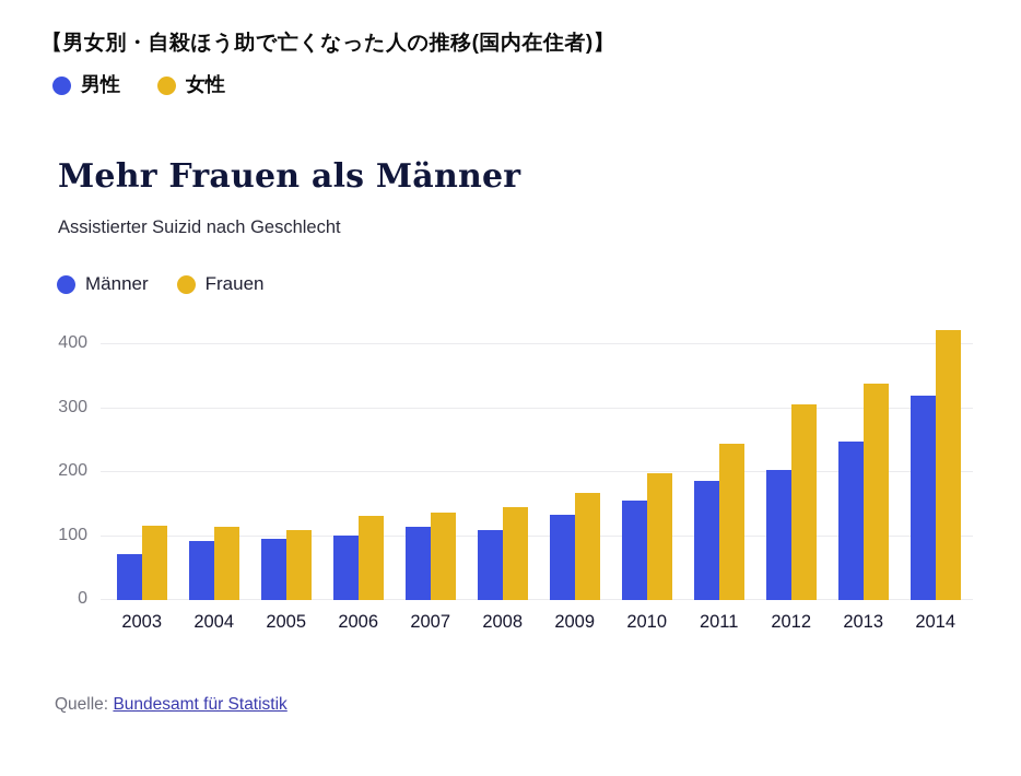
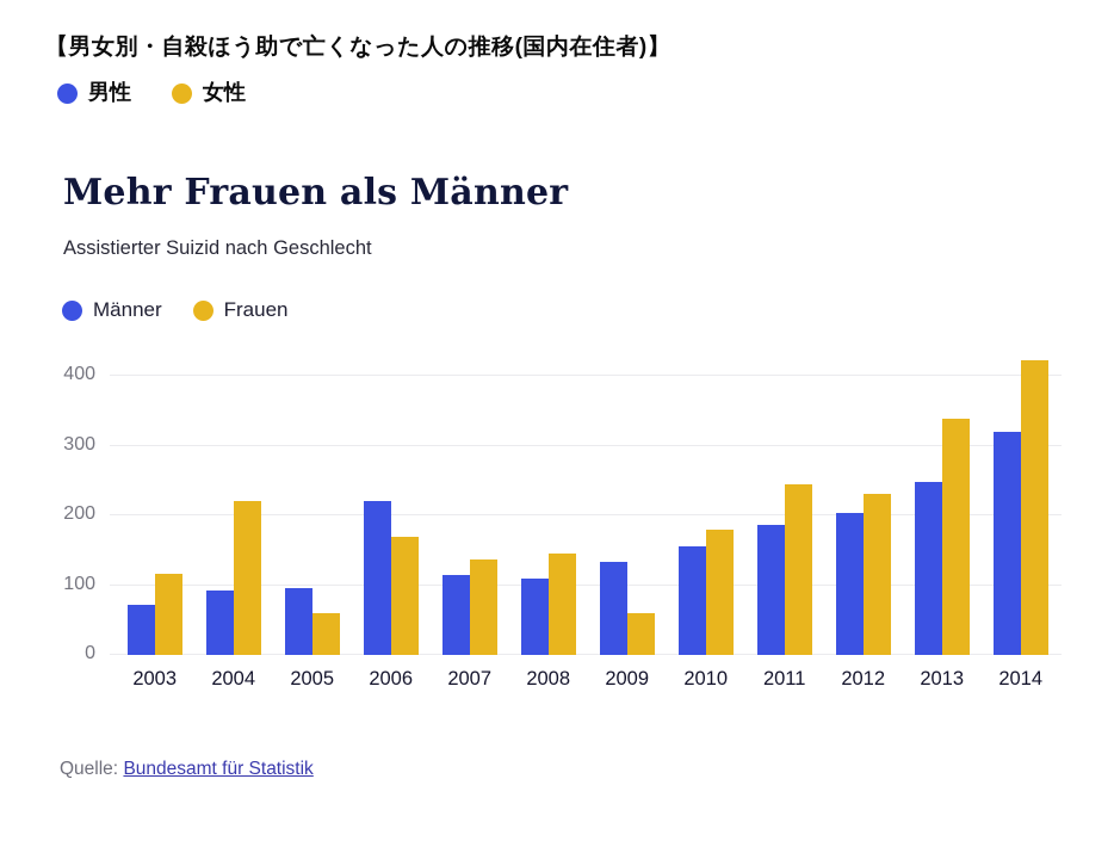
Frauen/2004: 110 -> 220
Frauen/2005: 110 -> 60
Männer/2006: 100 -> 220
Frauen/2006: 130 -> 170
Frauen/2009: 170 -> 60
Frauen/2010: 200 -> 180
Frauen/2012: 310 -> 230
